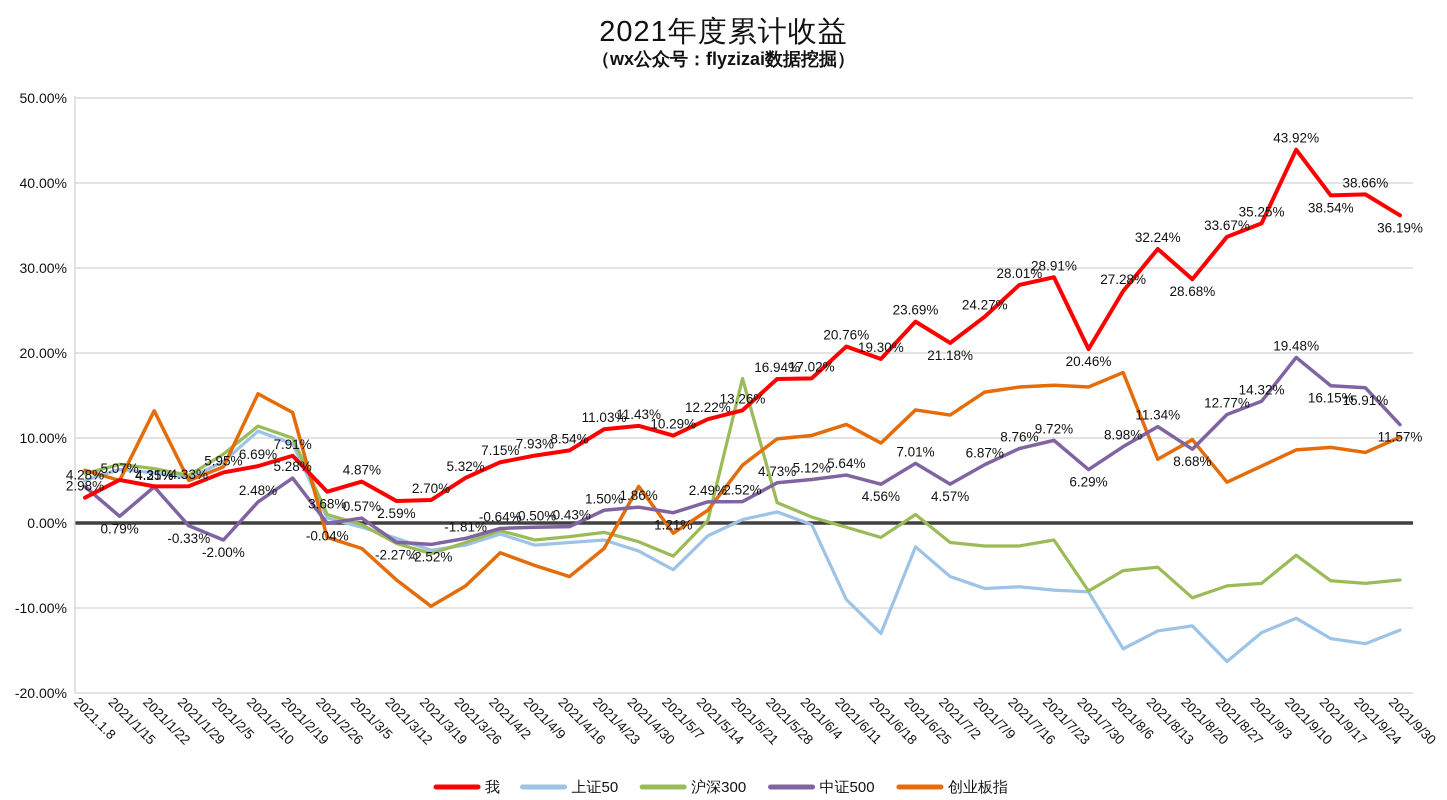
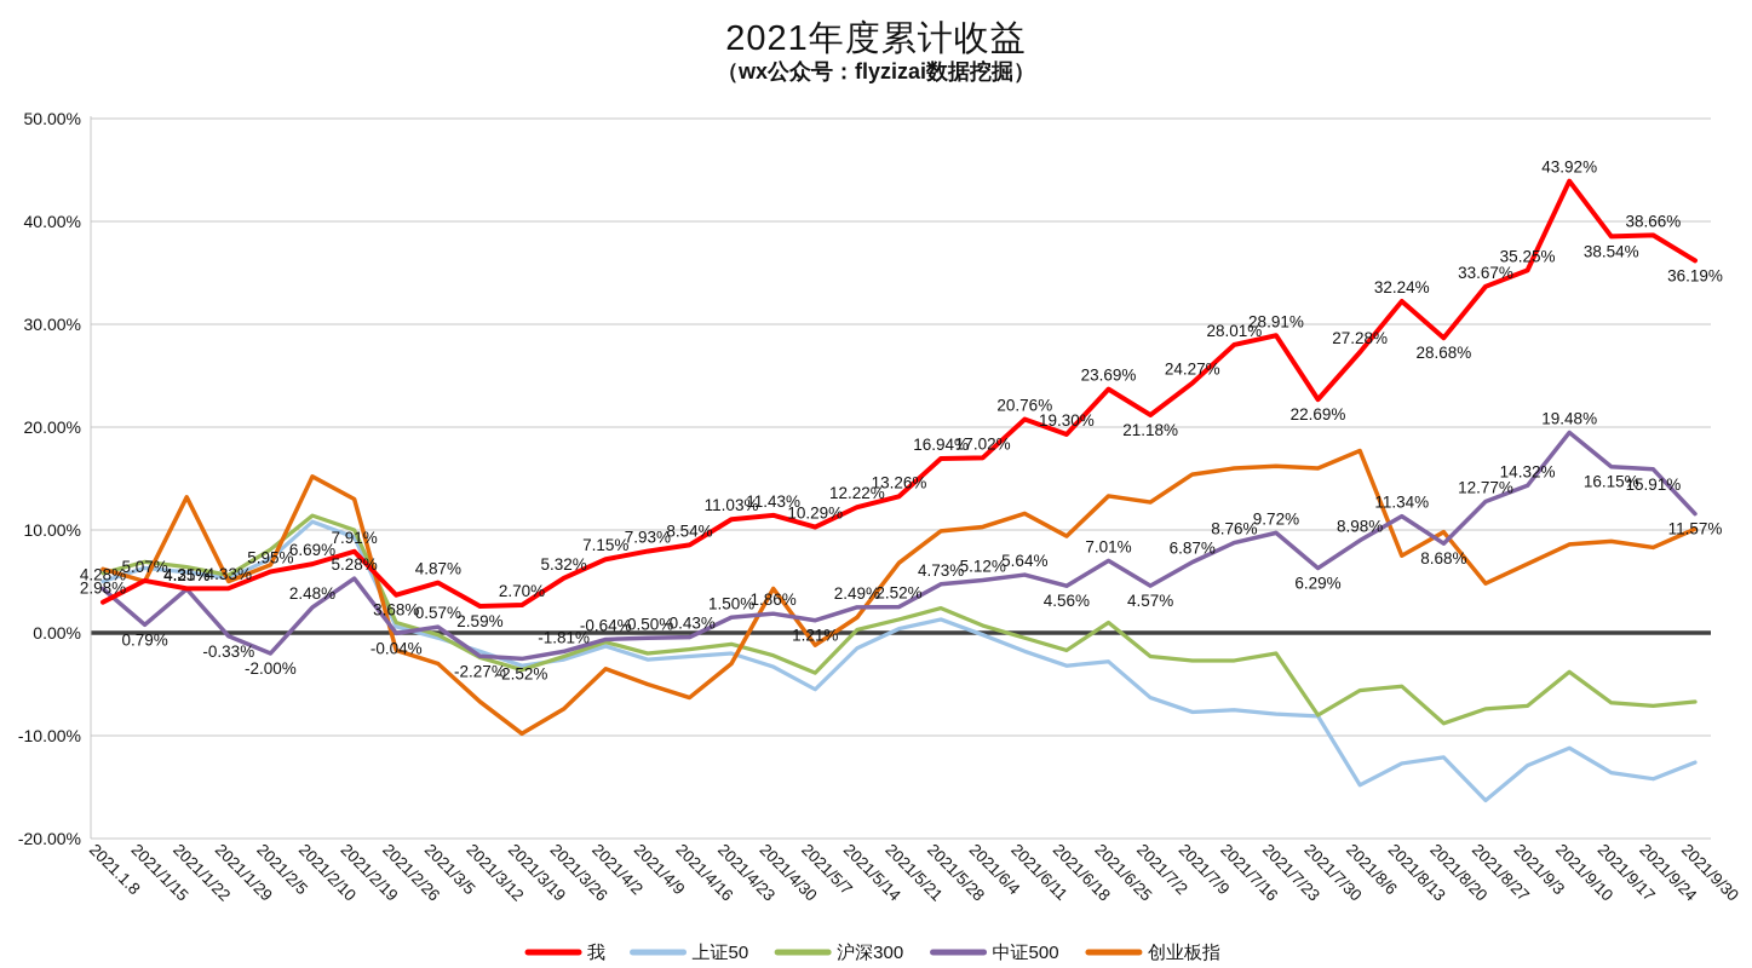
沪深300/2021/5/21: 17% -> 1%
上证50/2021/6/11: -9% -> -2%
上证50/2021/6/18: -13% -> -3%
我/2021/7/30: 20.46% -> 22.69%
